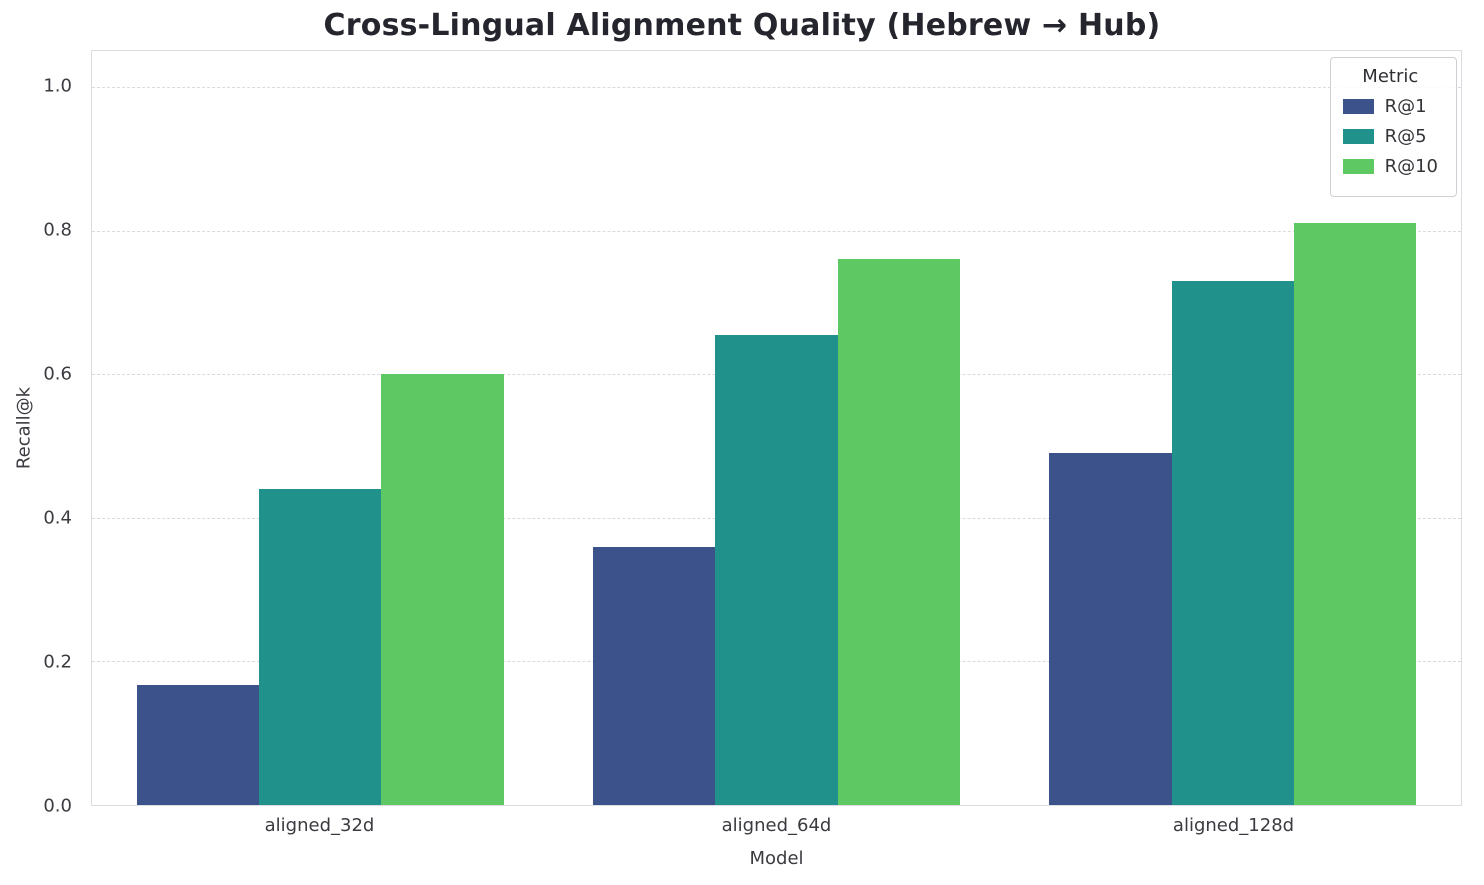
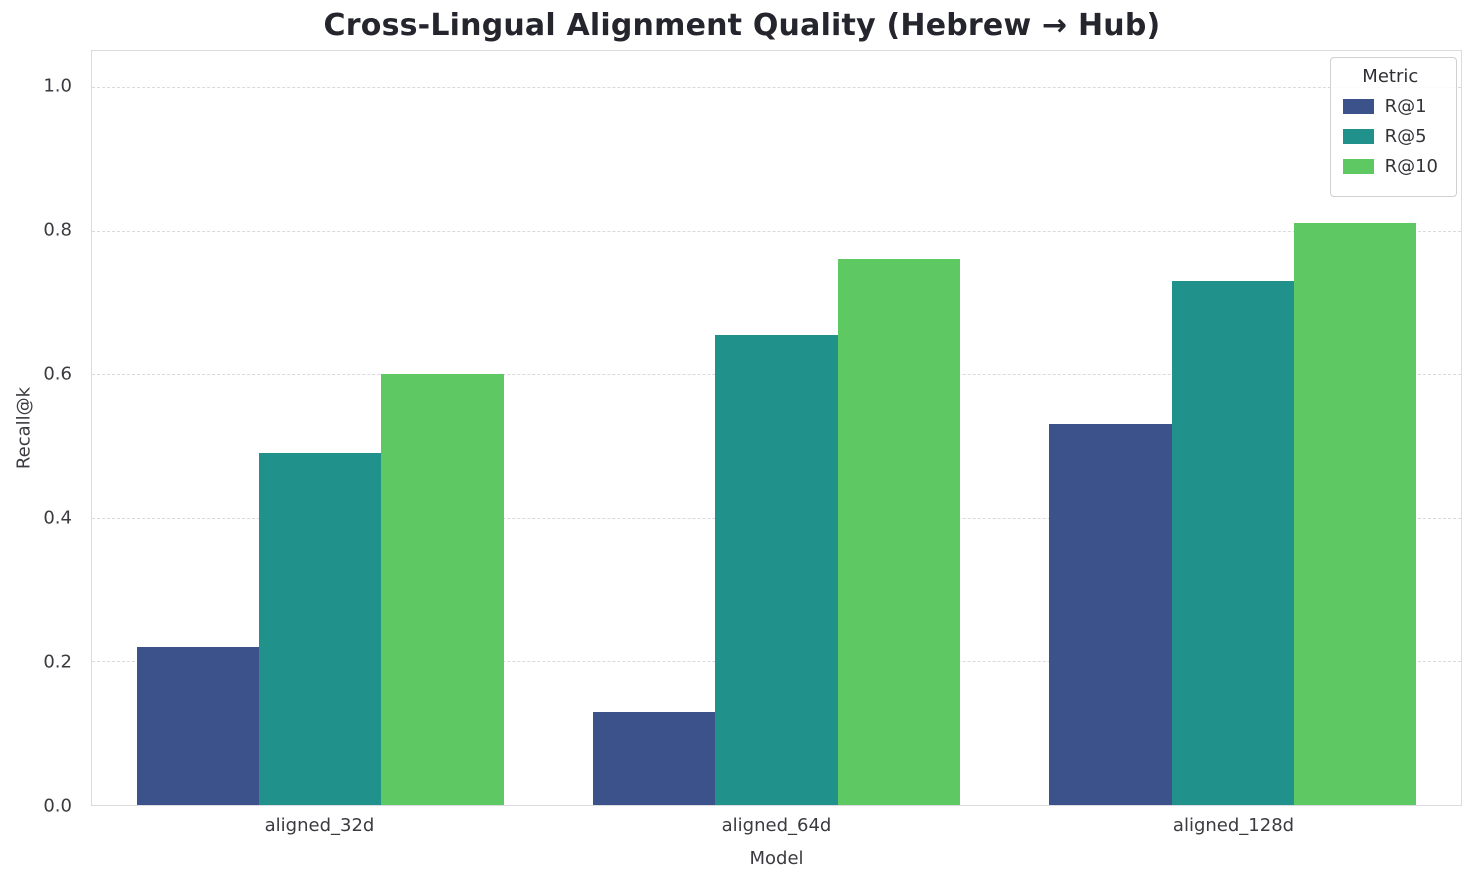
R@1/aligned_32d: 0.17 -> 0.22
R@5/aligned_32d: 0.44 -> 0.49
R@1/aligned_64d: 0.36 -> 0.13
R@1/aligned_128d: 0.49 -> 0.53
